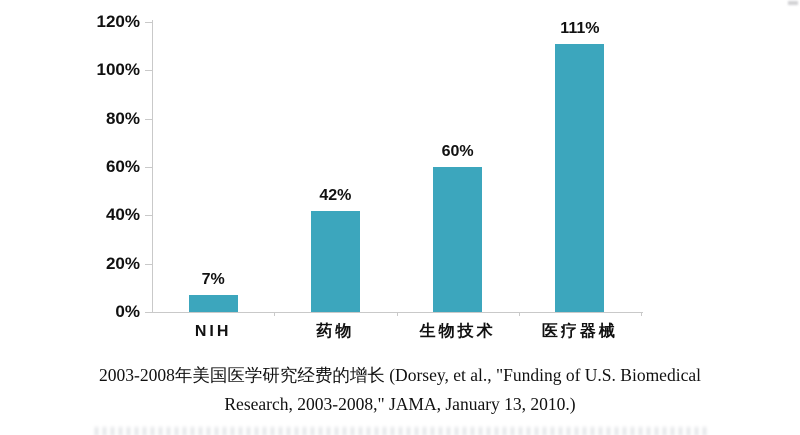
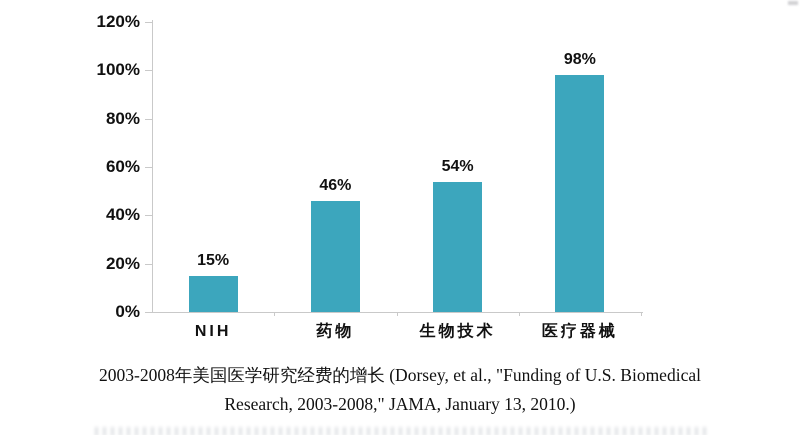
NIH: 7% -> 15%
药物: 42% -> 46%
生物技术: 60% -> 54%
医疗器械: 111% -> 98%
